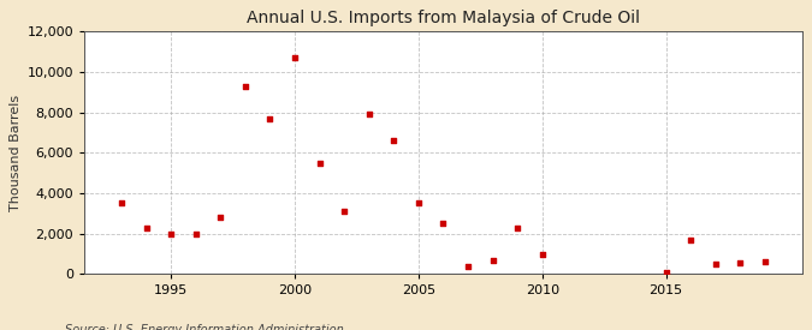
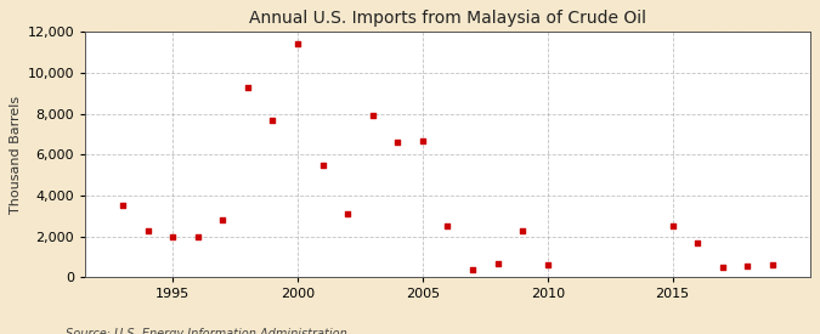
2000: 10,700 -> 11,400
2005: 3,500 -> 6,700
2010: 1,000 -> 600
2015: 100 -> 2,500
